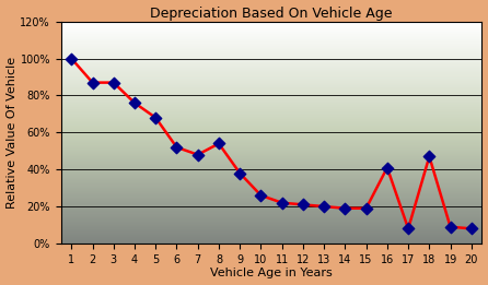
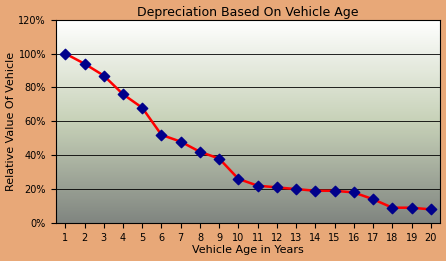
2: 87% -> 94%
8: 54% -> 42%
16: 41% -> 18%
17: 8% -> 14%
18: 47% -> 9%
